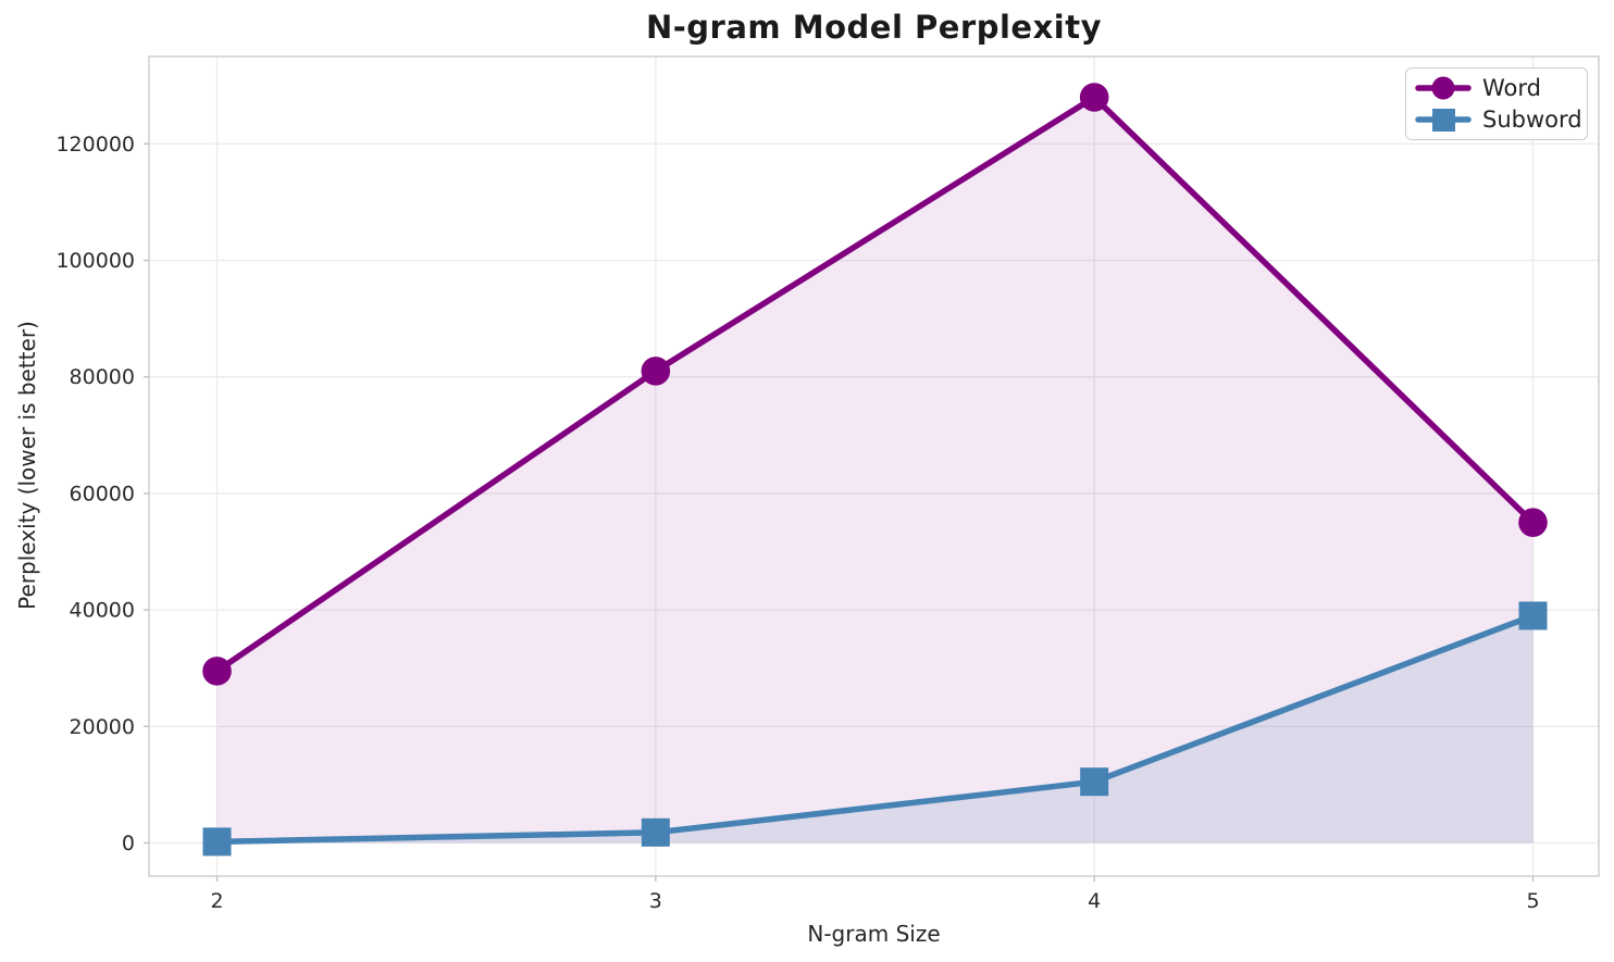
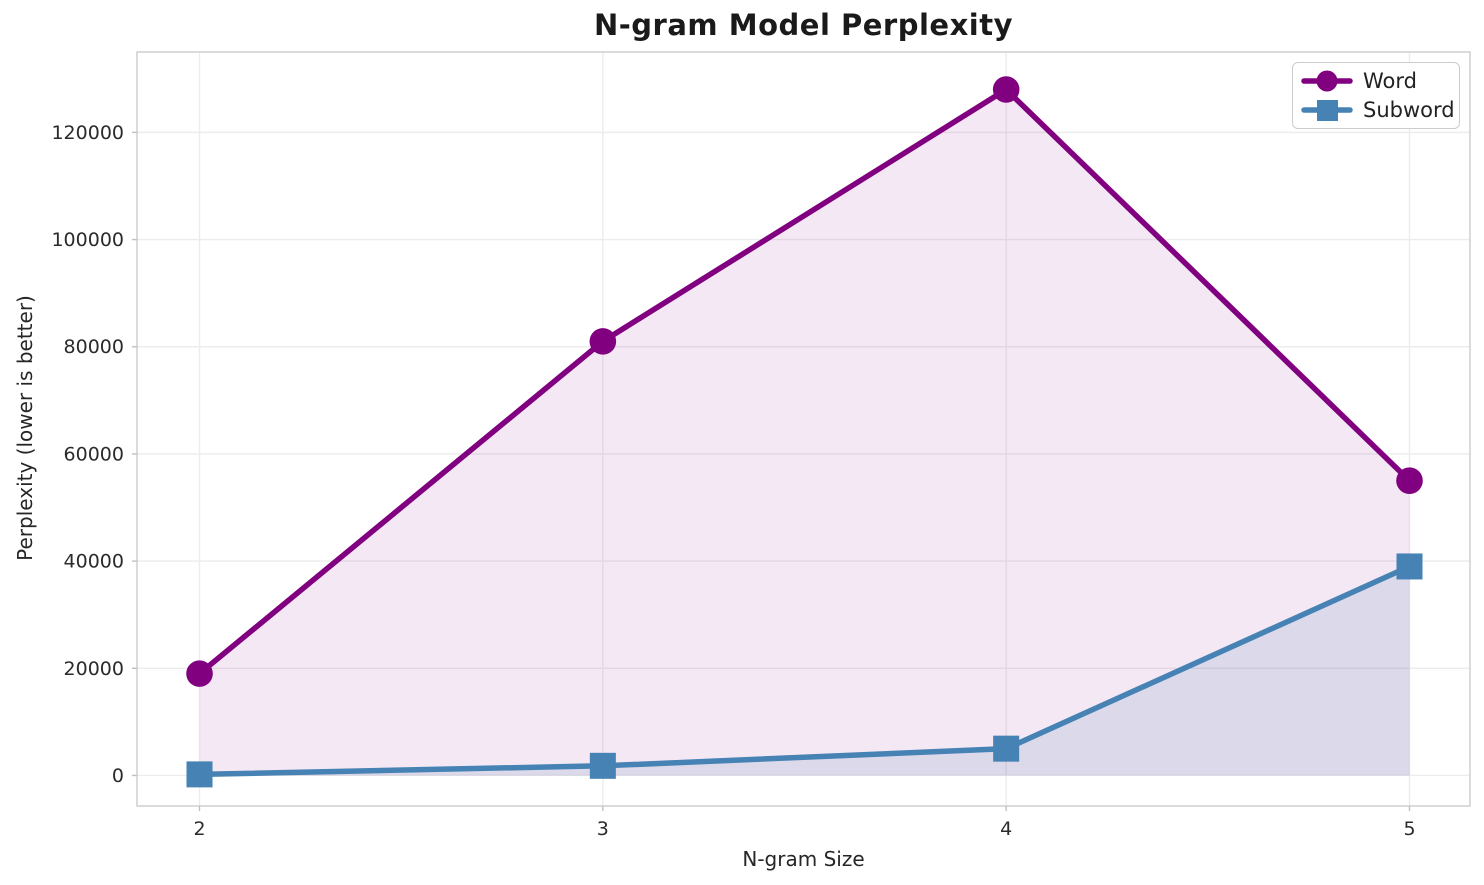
Word/2: 30000 -> 19000
Subword/4: 10000 -> 5000
